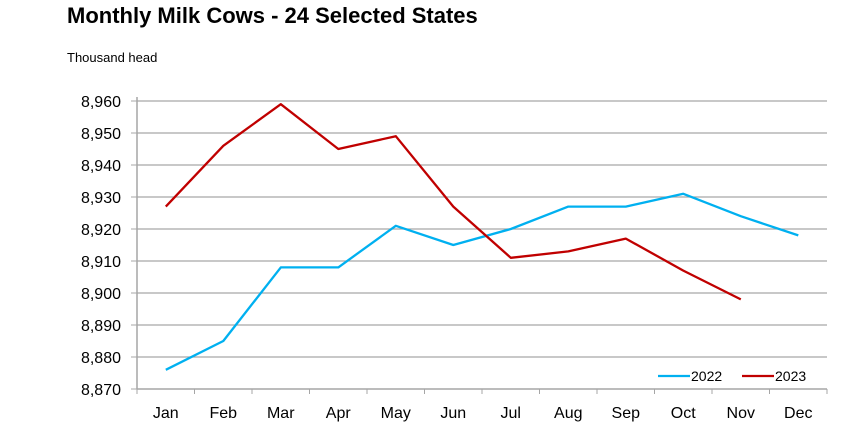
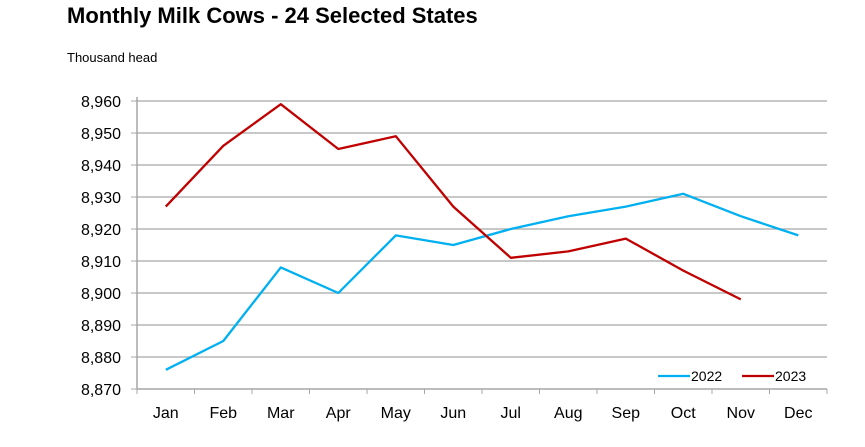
2022/Apr: 8908 -> 8900
2022/May: 8921 -> 8918
2022/Aug: 8927 -> 8924
